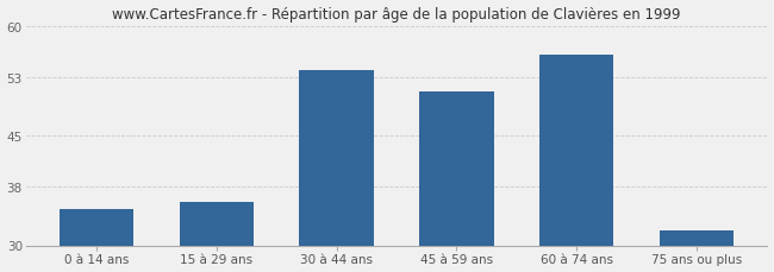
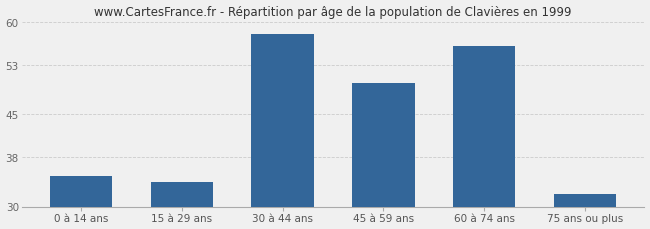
15 à 29 ans: 36 -> 34
30 à 44 ans: 54 -> 58
45 à 59 ans: 51 -> 50
